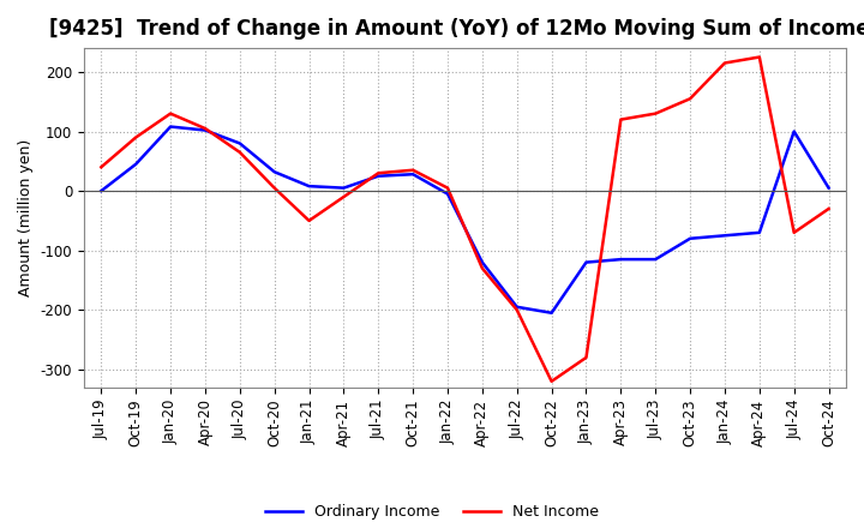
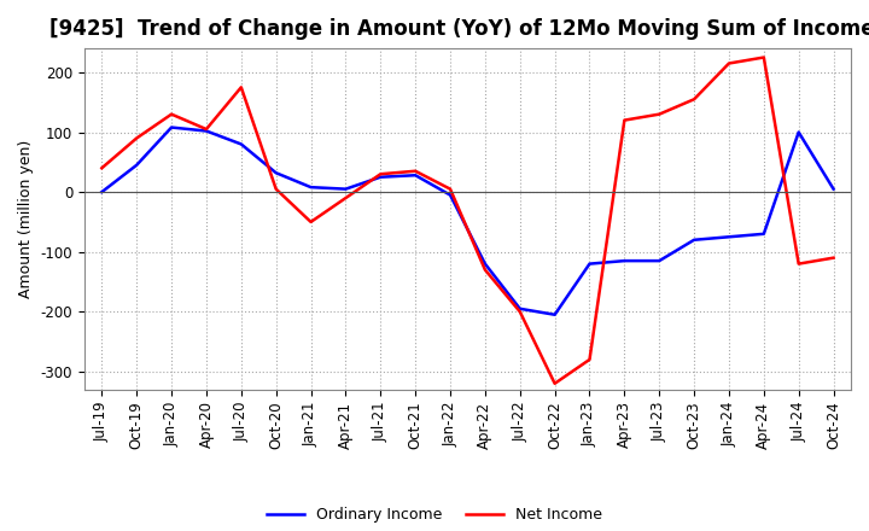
Net Income/Jul-20: 65 -> 175
Net Income/Jul-24: -70 -> -120
Net Income/Oct-24: -30 -> -110
